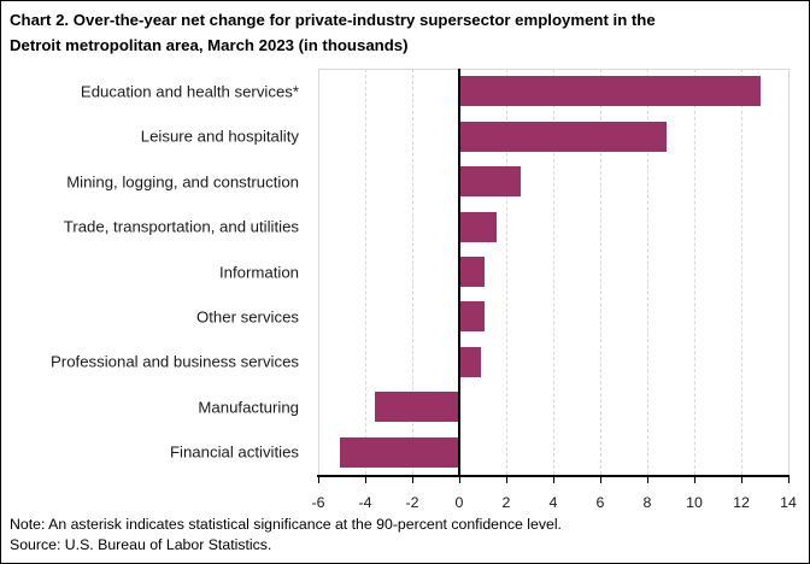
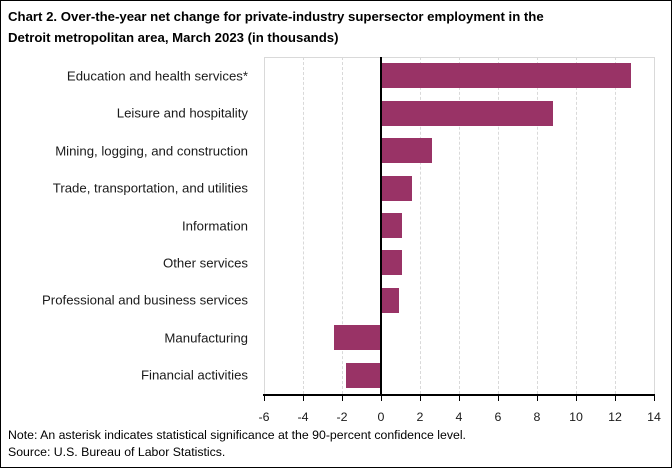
Manufacturing: -3.6 -> -2.4
Financial activities: -5.1 -> -1.8
